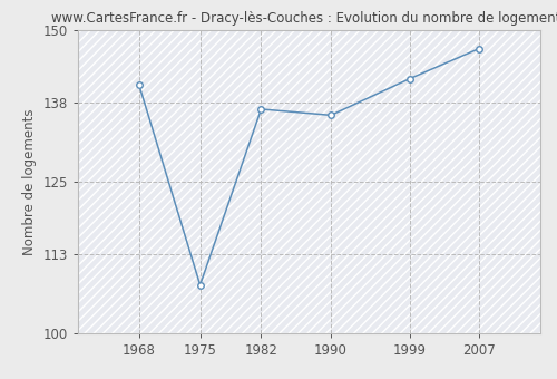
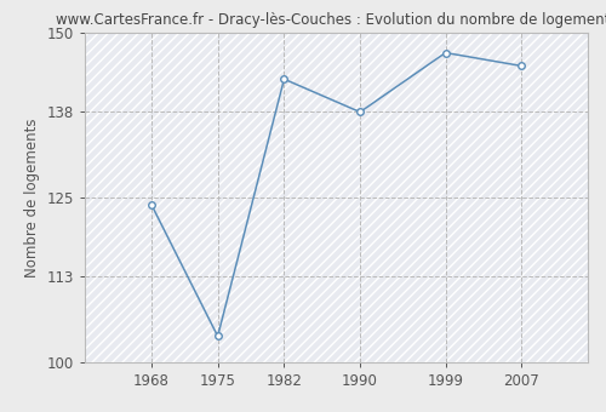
1968: 141 -> 124
1975: 108 -> 104
1982: 137 -> 143
1990: 136 -> 138
1999: 142 -> 147
2007: 147 -> 145
